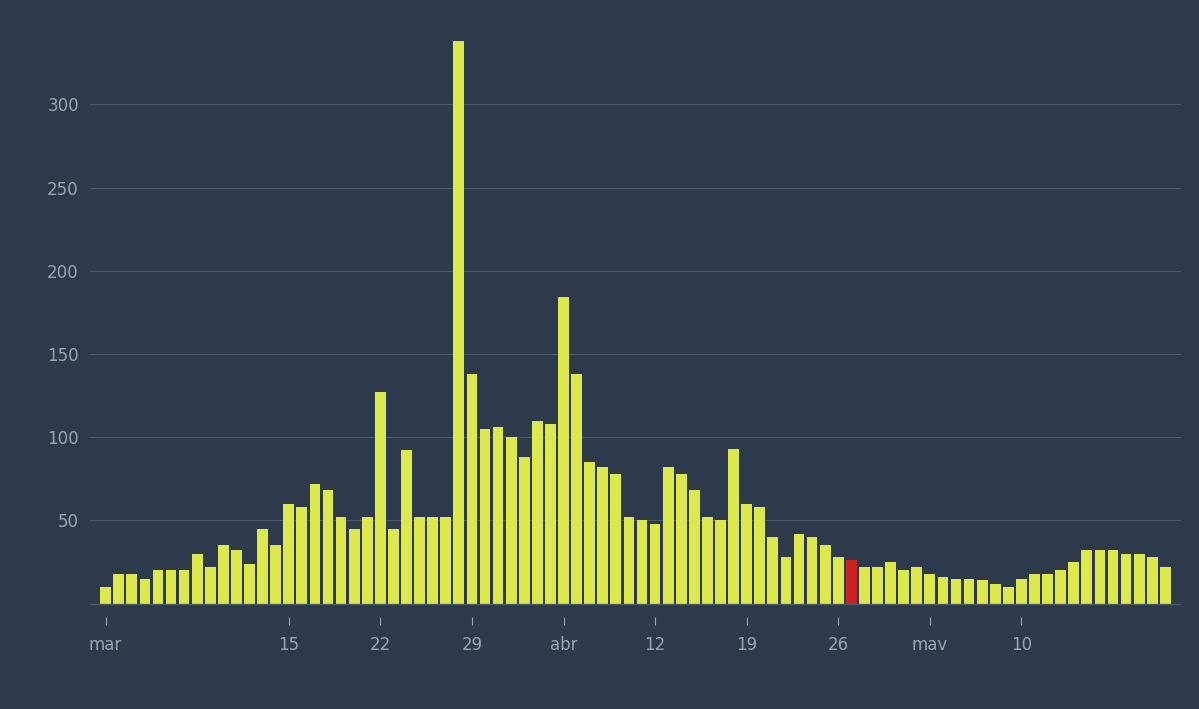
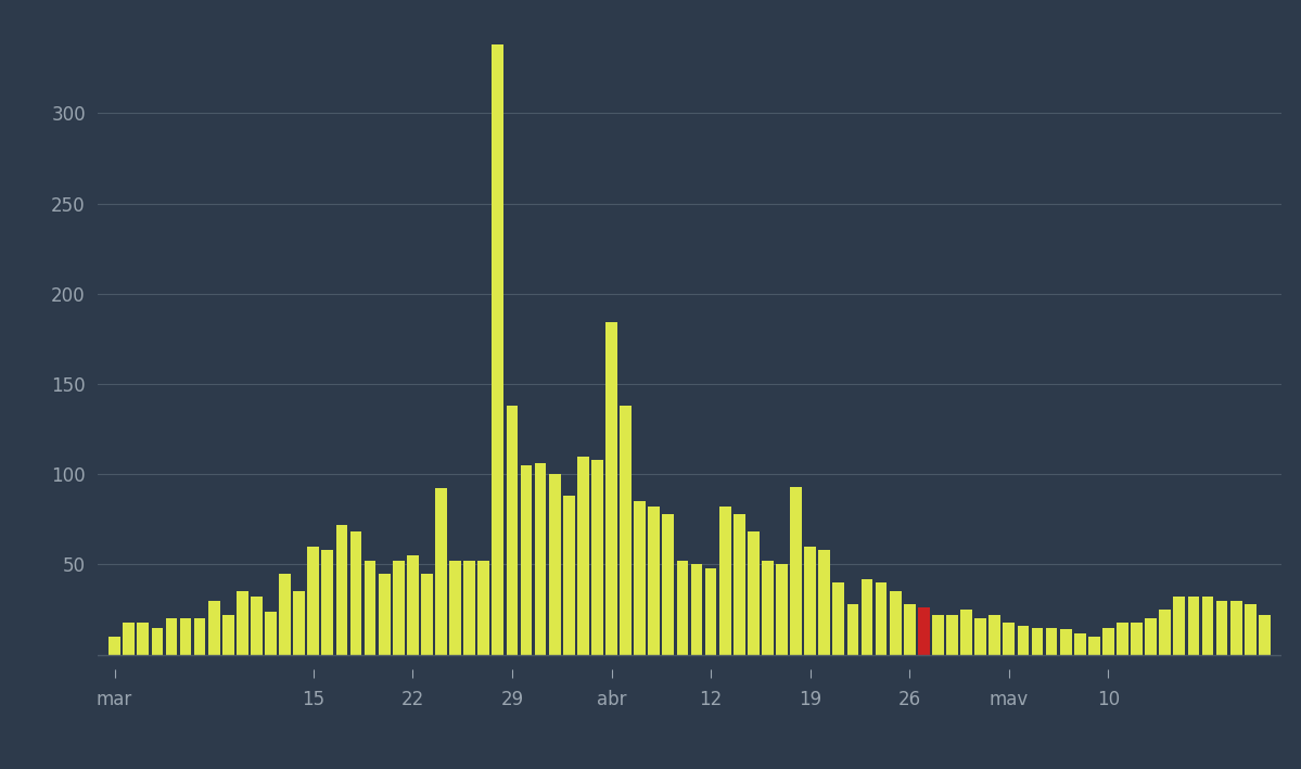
22: 127 -> 55
